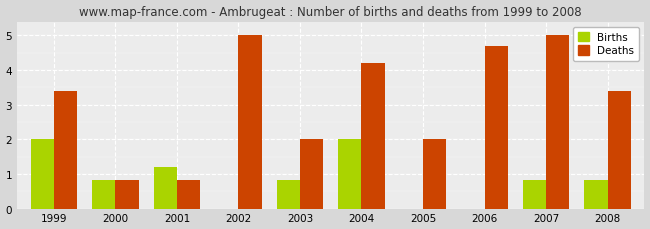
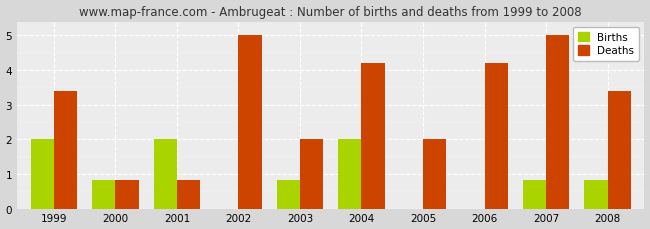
Births/2001: 1.20 -> 2.00
Deaths/2006: 4.70 -> 4.20
